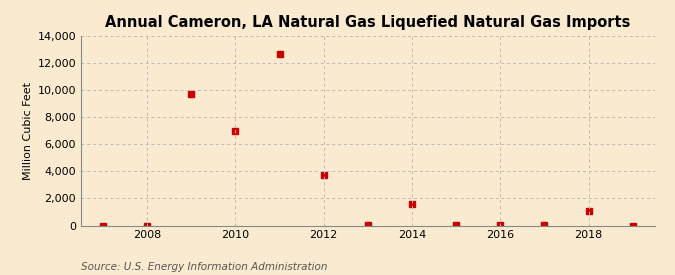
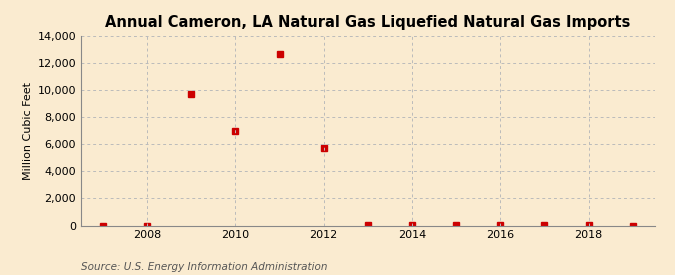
2012: 3,700 -> 5,700
2014: 1,600 -> 0
2018: 1,100 -> 0
